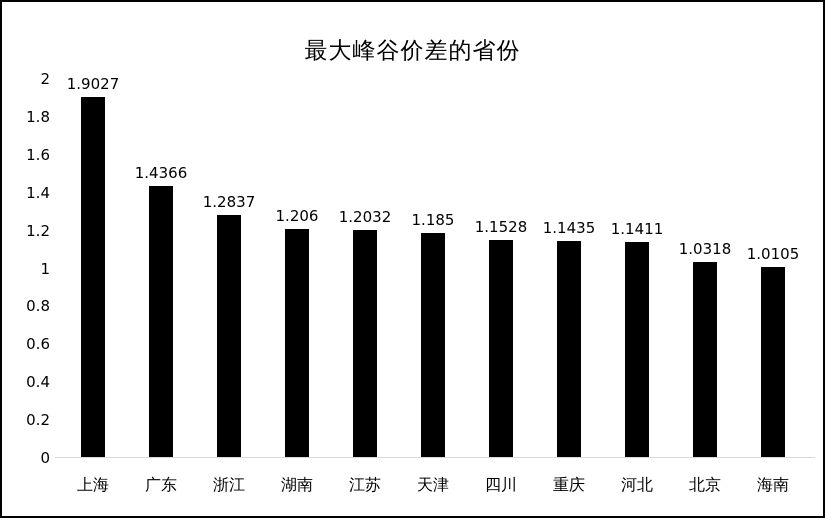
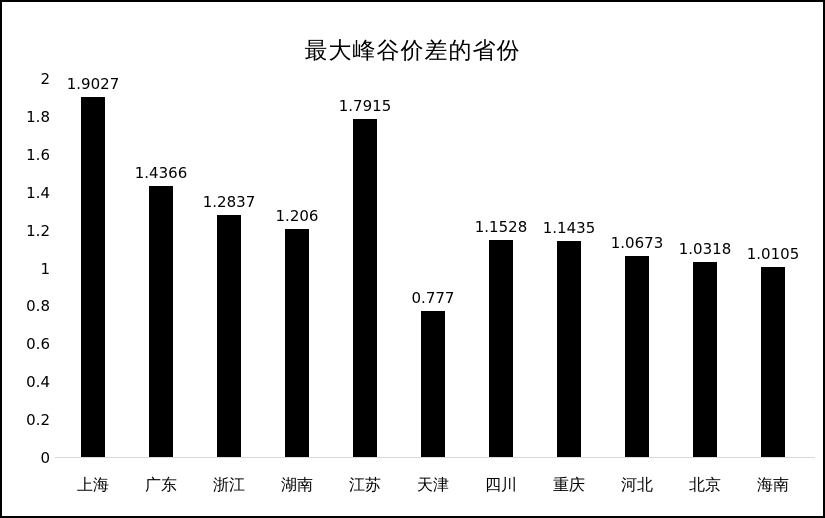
江苏: 1.2032 -> 1.7915
天津: 1.185 -> 0.777
河北: 1.1411 -> 1.0673
